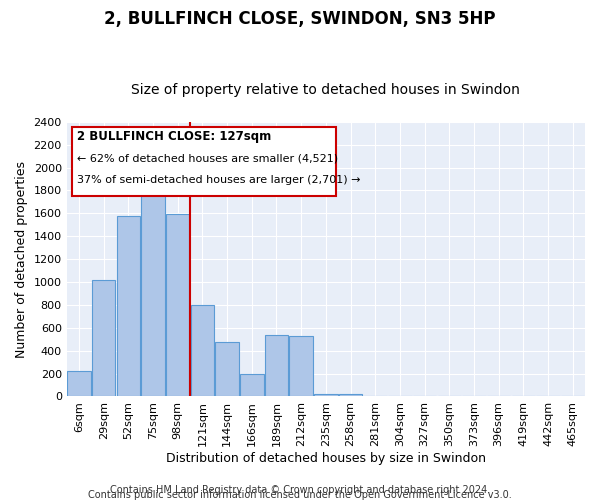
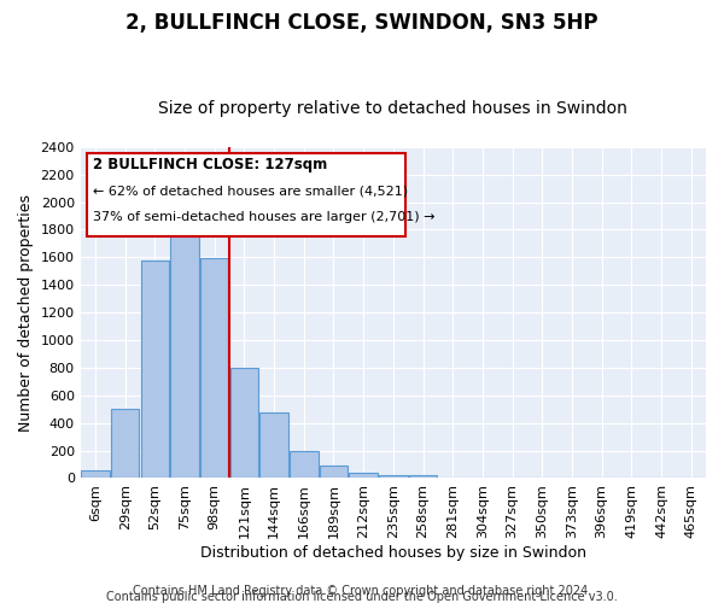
6sqm: 220 -> 60
29sqm: 1020 -> 500
189sqm: 540 -> 90
212sqm: 530 -> 40
